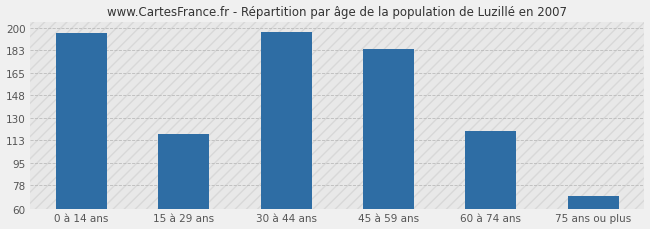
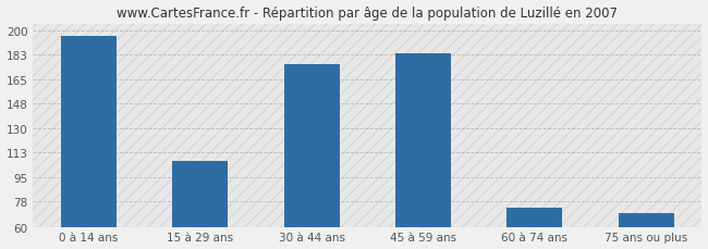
15 à 29 ans: 118 -> 107
30 à 44 ans: 197 -> 176
60 à 74 ans: 120 -> 74
